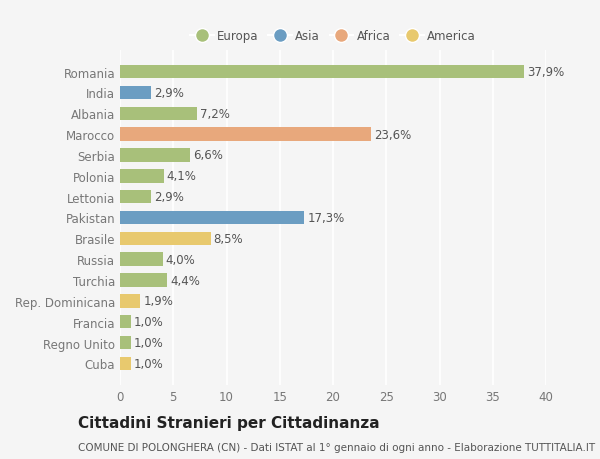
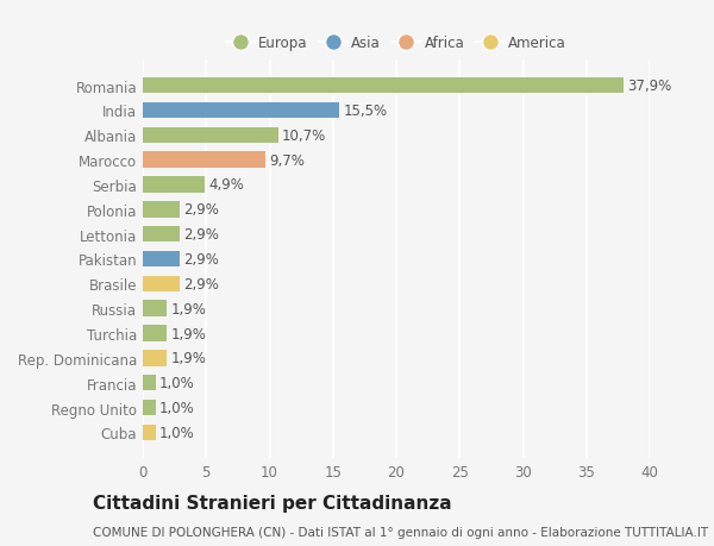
India: 2,9% -> 15,5%
Albania: 7,2% -> 10,7%
Marocco: 23,6% -> 9,7%
Serbia: 6,6% -> 4,9%
Polonia: 4,1% -> 2,9%
Pakistan: 17,3% -> 2,9%
Brasile: 8,5% -> 2,9%
Russia: 4,0% -> 1,9%
Turchia: 4,4% -> 1,9%
